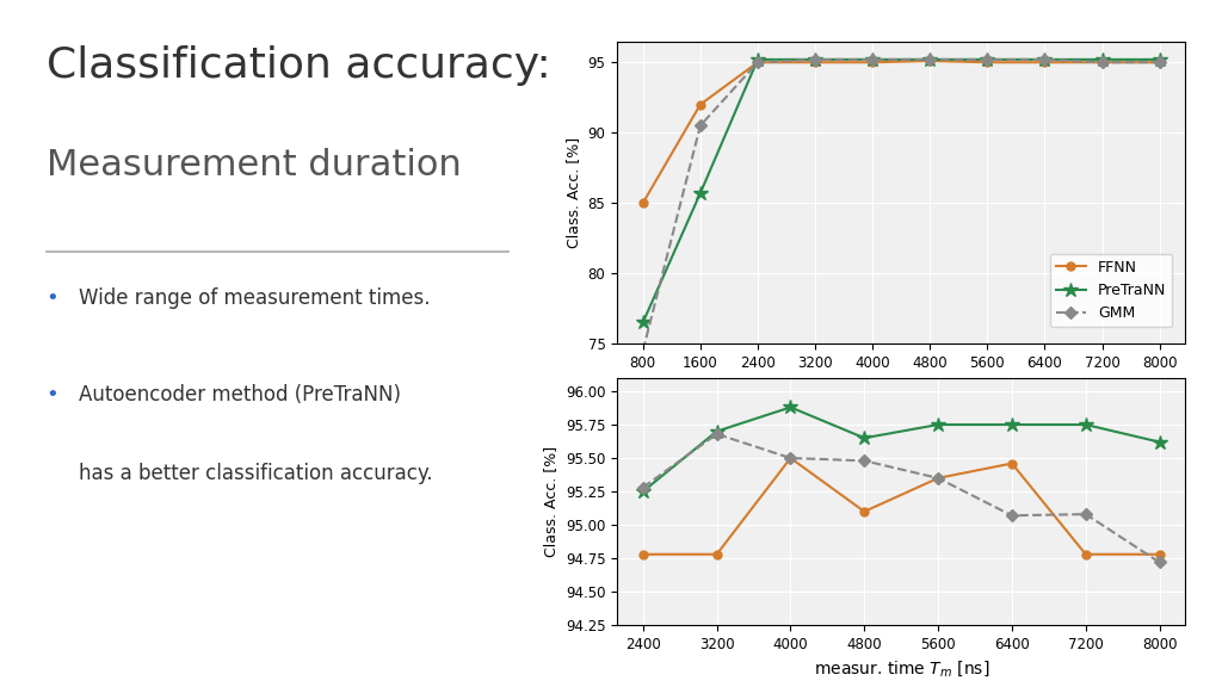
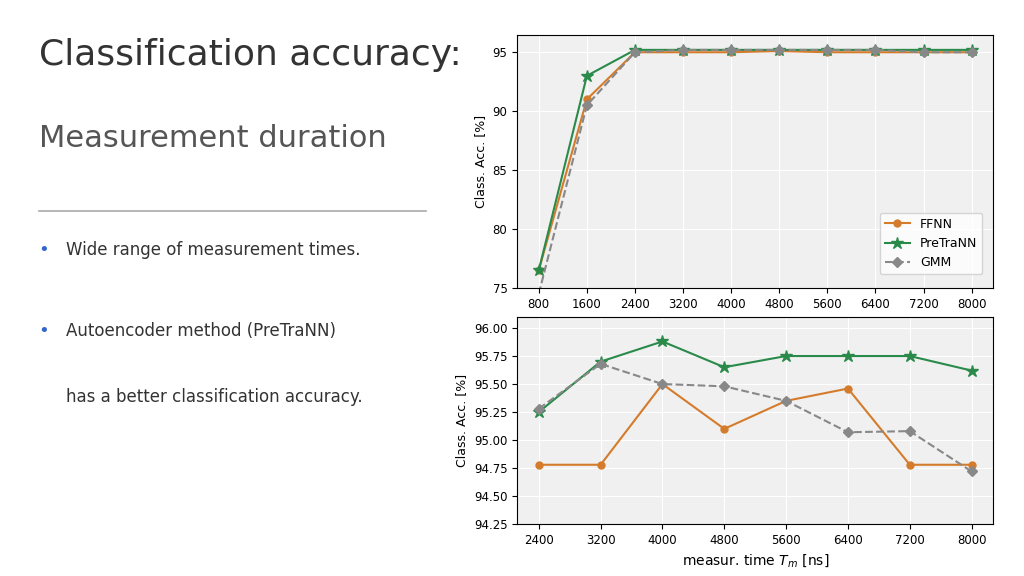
FFNN/800: 85.0 -> 76.5
FFNN/1600: 92.0 -> 91.0
PreTraNN/1600: 85.7 -> 93.0
